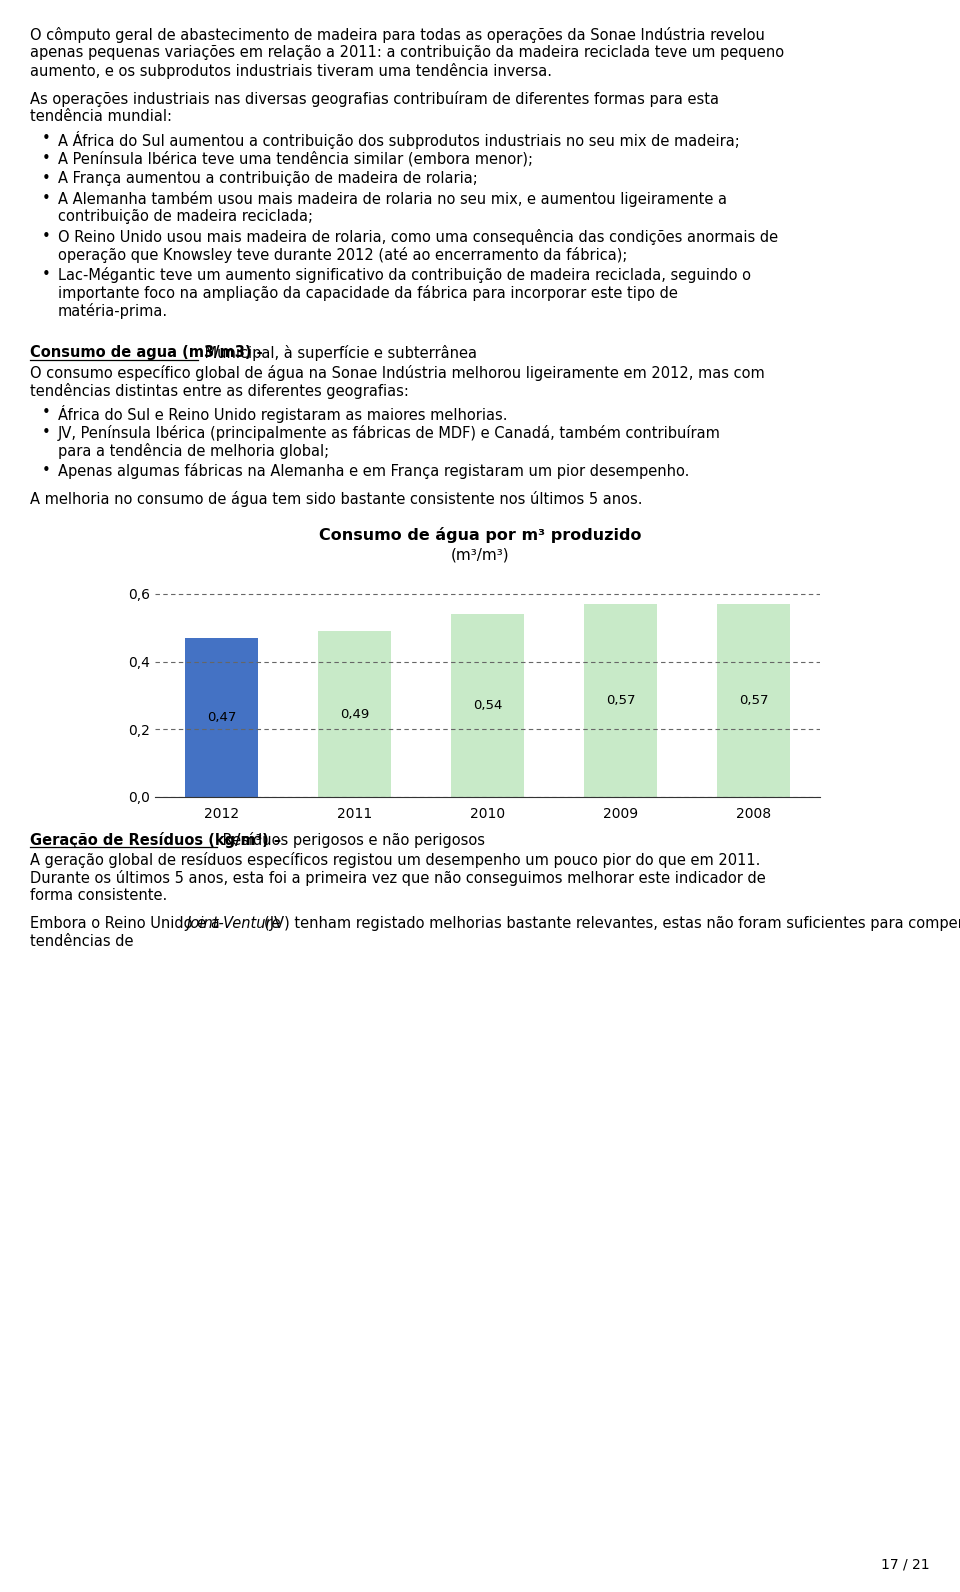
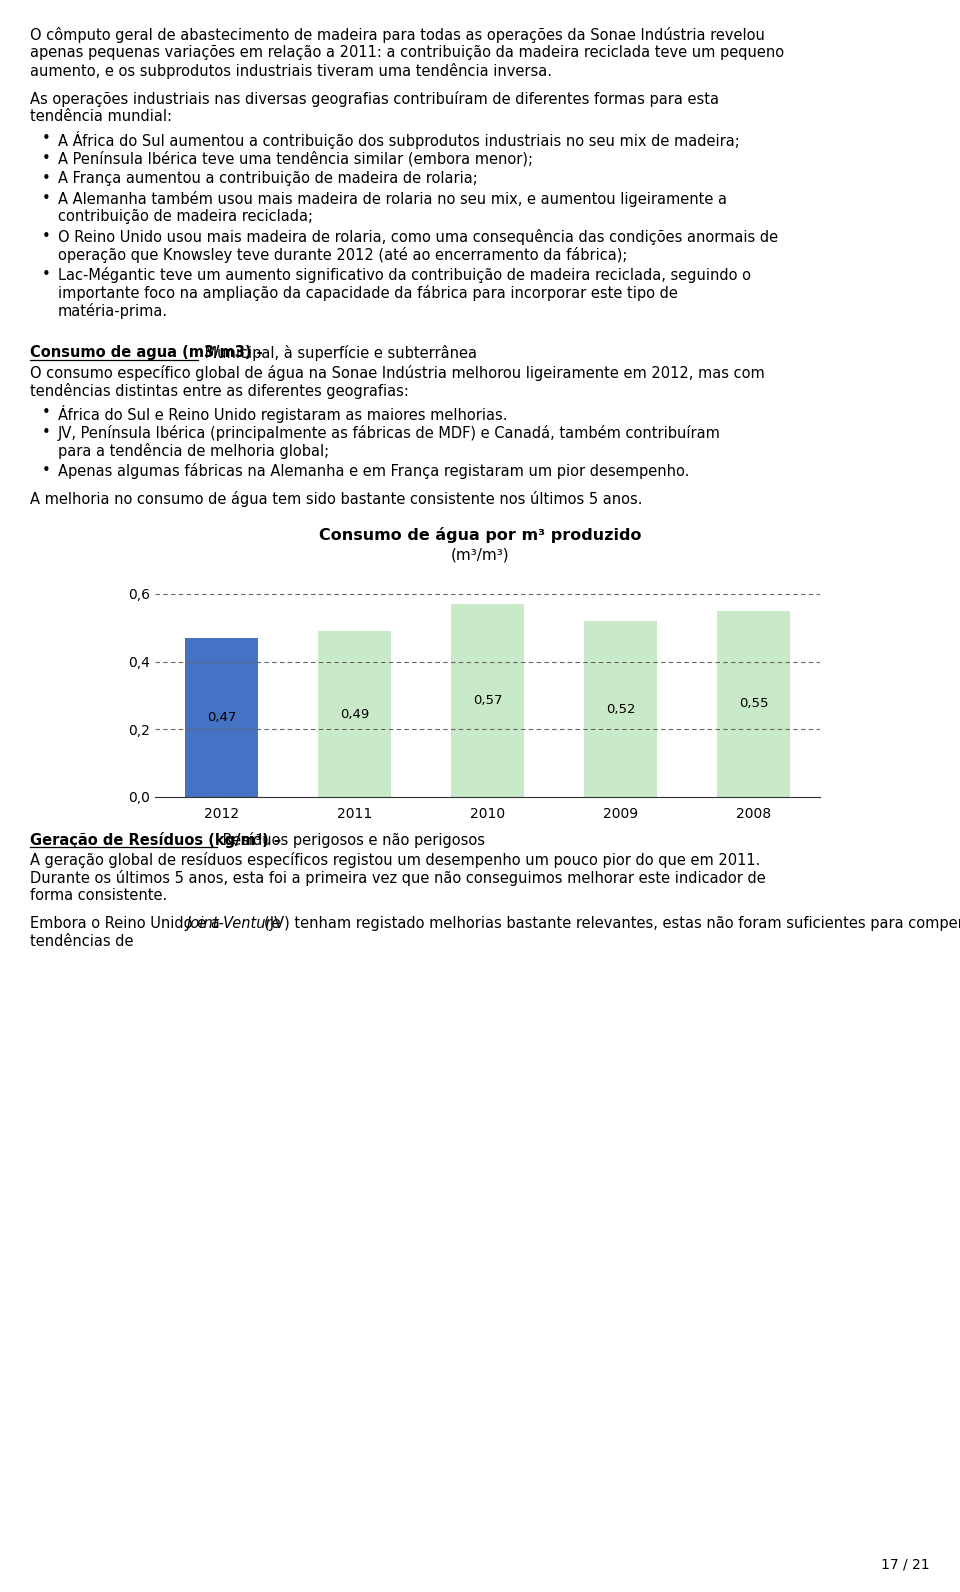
2010: 0,54 -> 0,57
2009: 0,57 -> 0,52
2008: 0,57 -> 0,55
